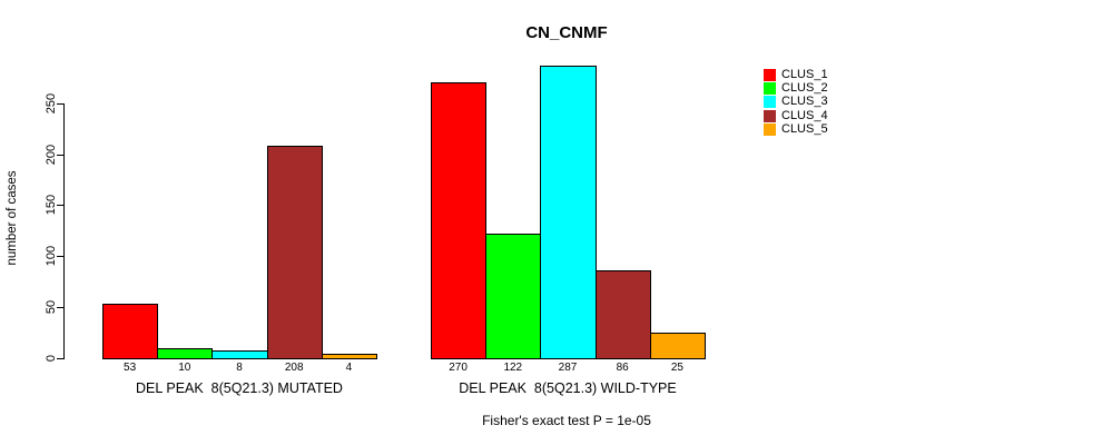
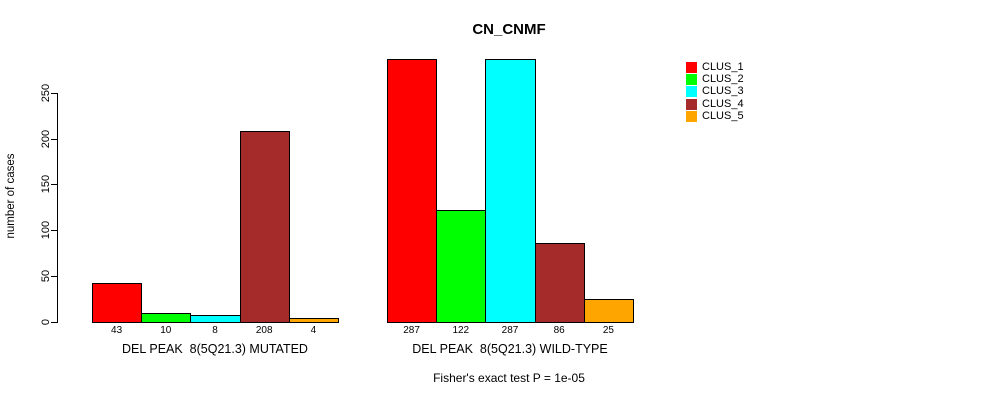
CLUS_1/DEL PEAK 8(5Q21.3) MUTATED: 53 -> 43
CLUS_1/DEL PEAK 8(5Q21.3) WILD-TYPE: 270 -> 287
